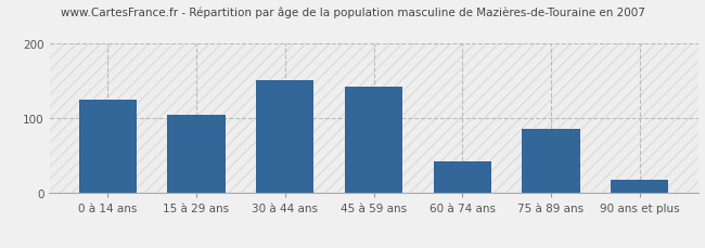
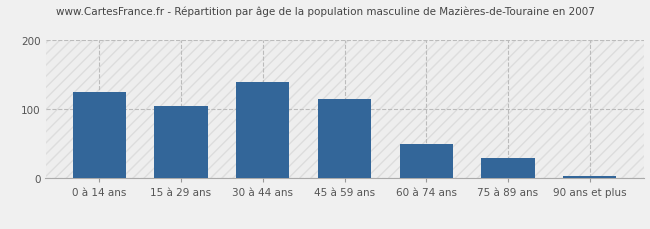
30 à 44 ans: 152 -> 140
45 à 59 ans: 142 -> 115
60 à 74 ans: 42 -> 50
75 à 89 ans: 86 -> 30
90 ans et plus: 18 -> 3
